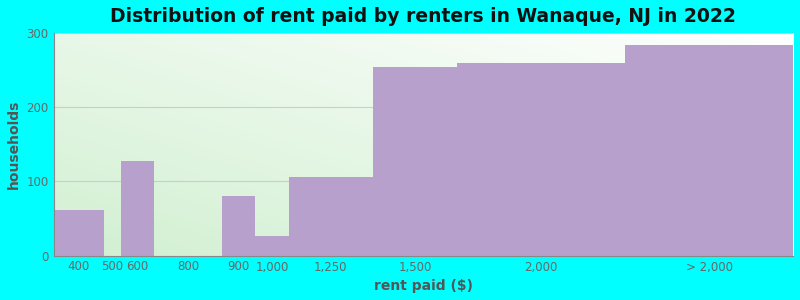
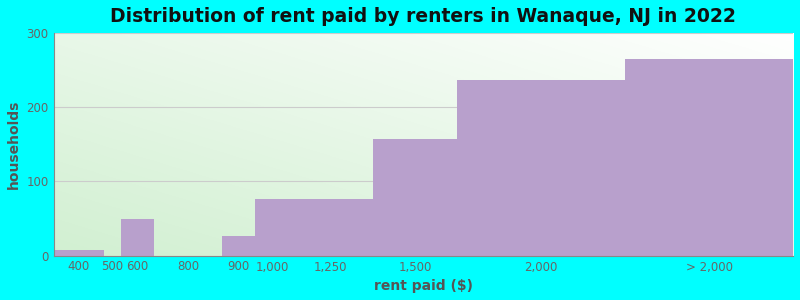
400: 62 -> 8
600: 128 -> 50
900: 80 -> 27
1,000: 26 -> 77
1,250: 106 -> 77
1,500: 254 -> 157
2,000: 260 -> 237
> 2,000: 284 -> 265
